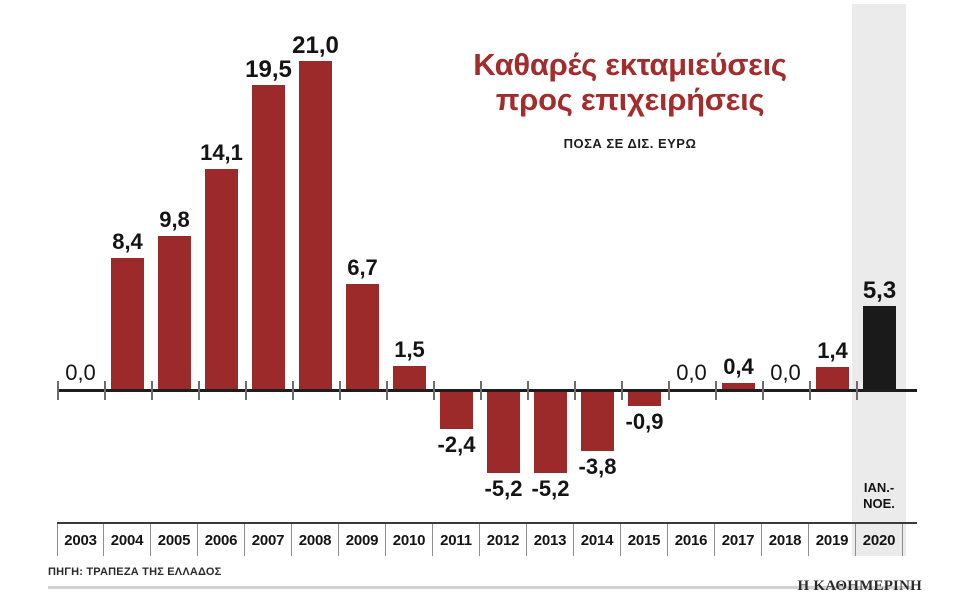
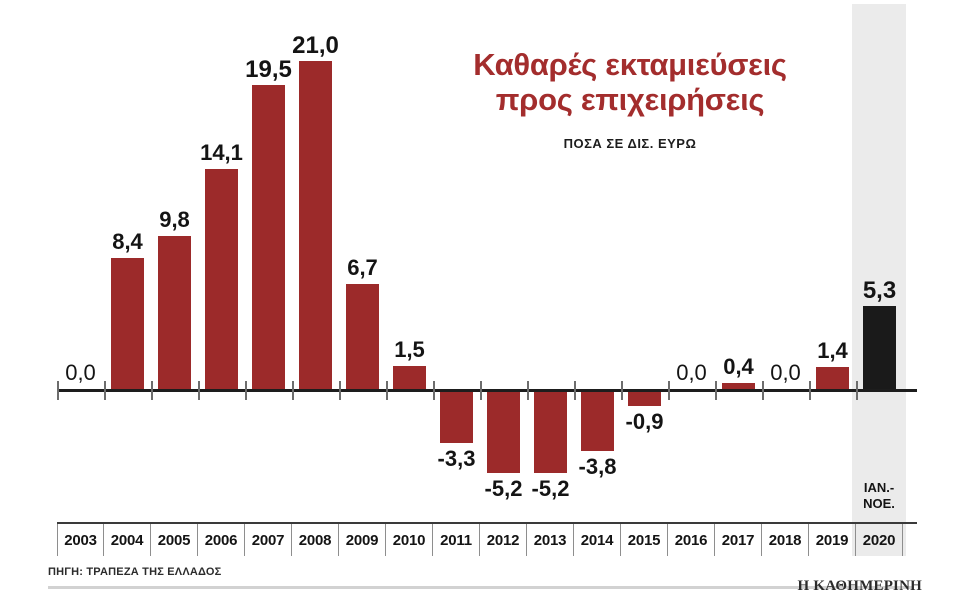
2011: -2,4 -> -3,3
